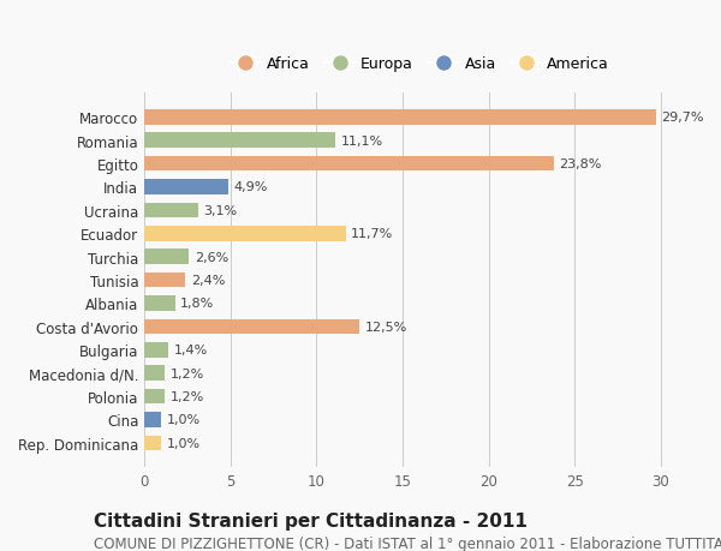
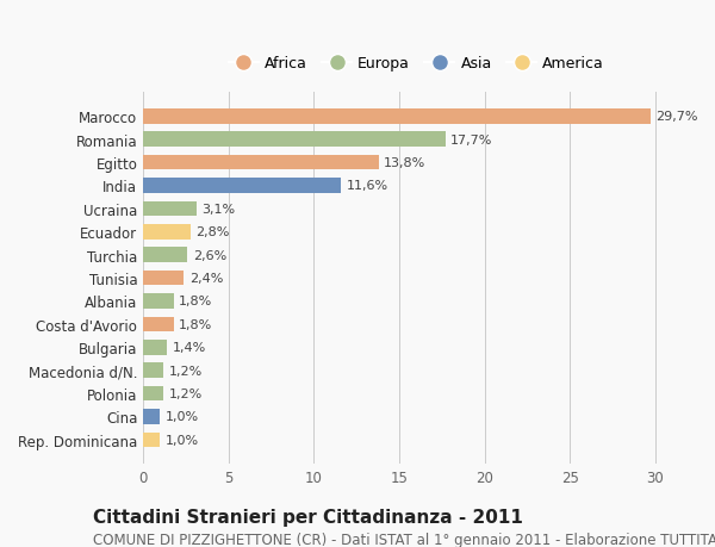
Romania: 11,1% -> 17,7%
Egitto: 23,8% -> 13,8%
India: 4,9% -> 11,6%
Ecuador: 11,7% -> 2,8%
Costa d'Avorio: 12,5% -> 1,8%
